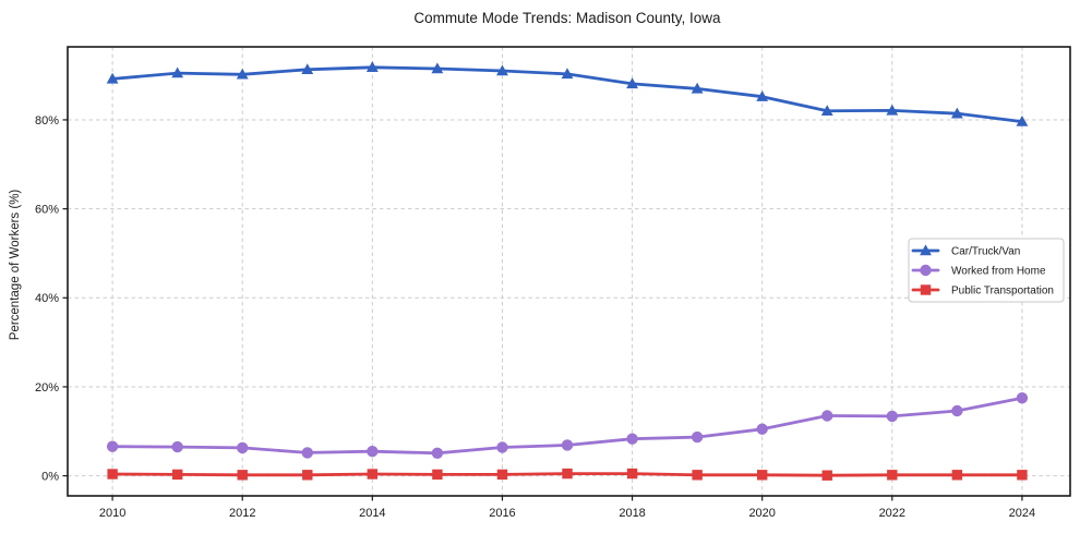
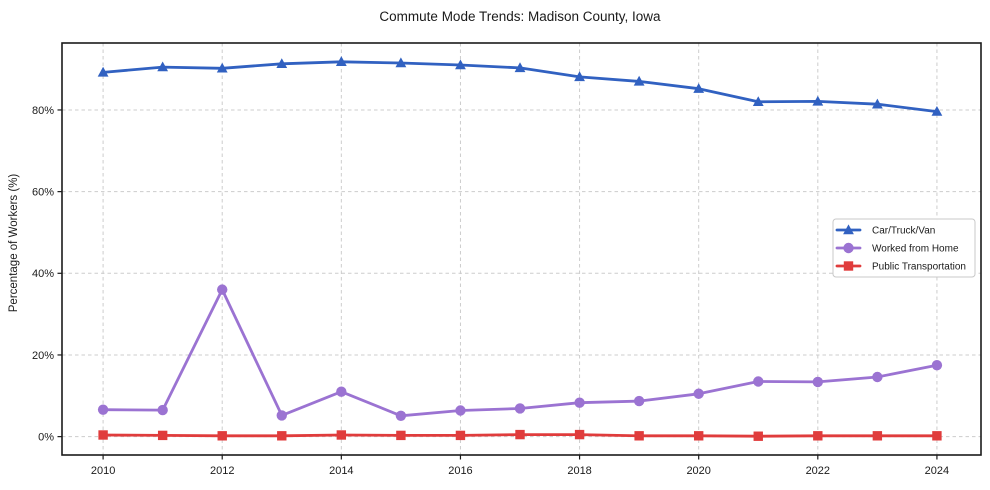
Worked from Home/2012: 6% -> 36%
Worked from Home/2014: 6% -> 11%
